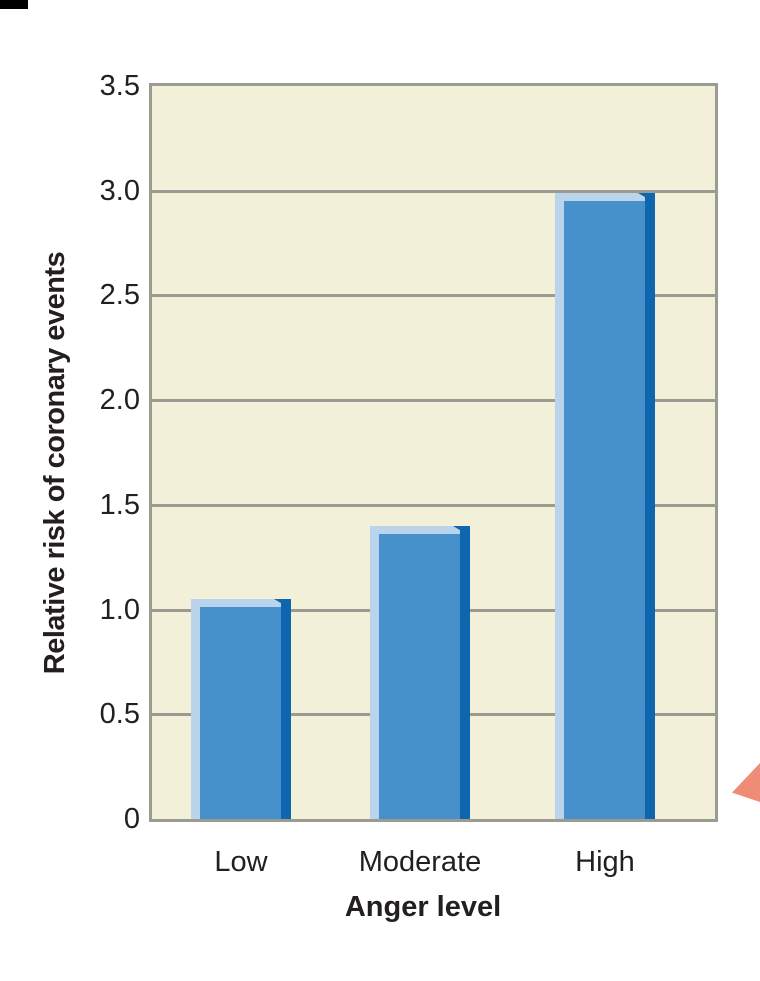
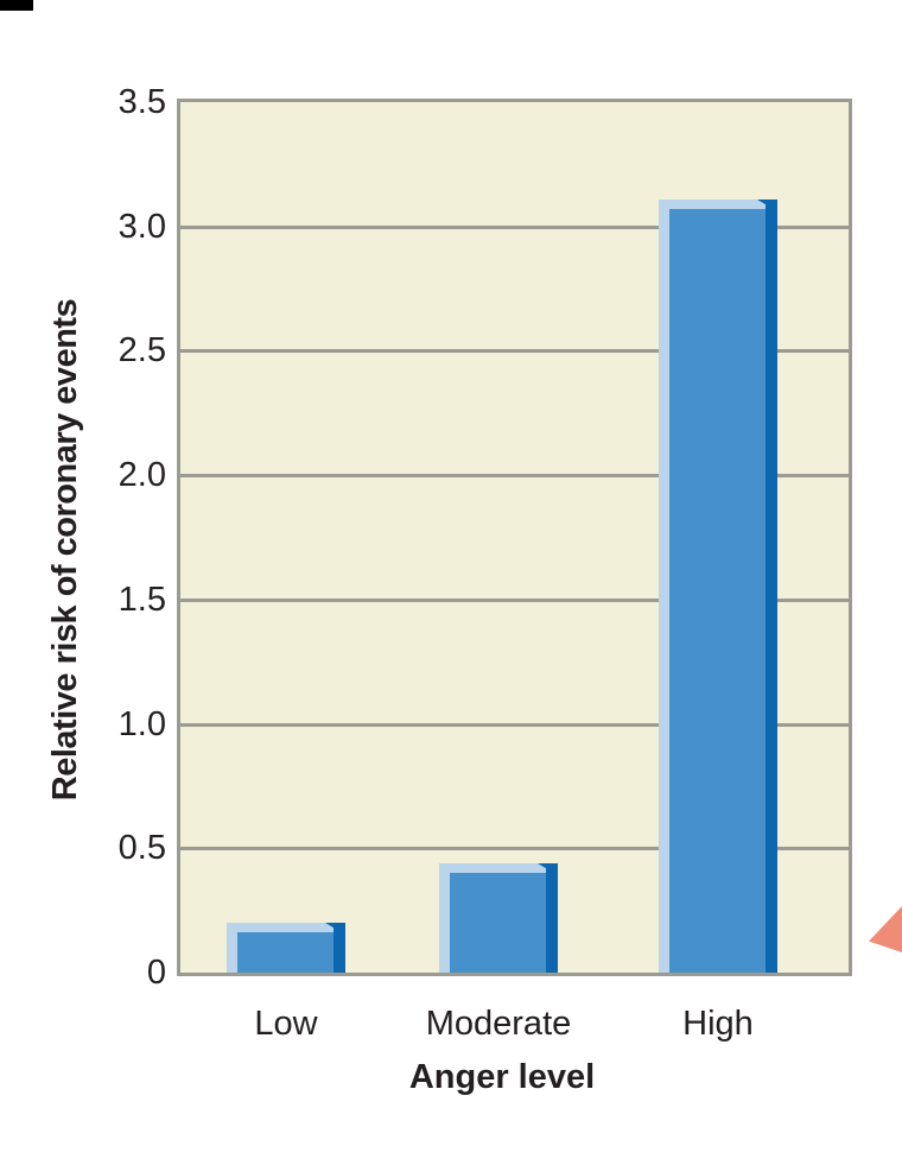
Low: 1.05 -> 0.20
Moderate: 1.40 -> 0.44
High: 2.99 -> 3.11
